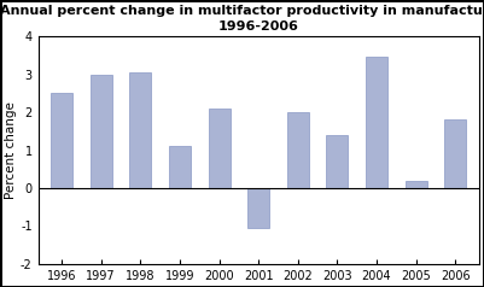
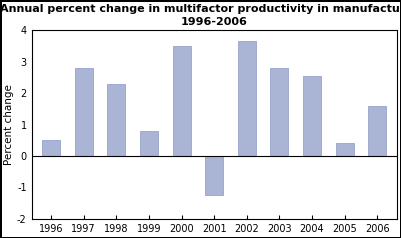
1996: 2.50 -> 0.50
1997: 3.00 -> 2.80
1998: 3.05 -> 2.30
1999: 1.10 -> 0.80
2000: 2.10 -> 3.50
2001: -1.05 -> -1.25
2002: 2.00 -> 3.65
2003: 1.40 -> 2.80
2004: 3.45 -> 2.55
2005: 0.20 -> 0.40
2006: 1.80 -> 1.60
